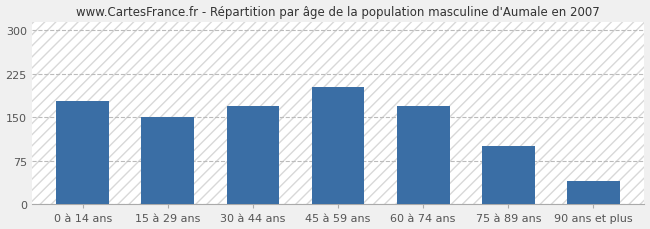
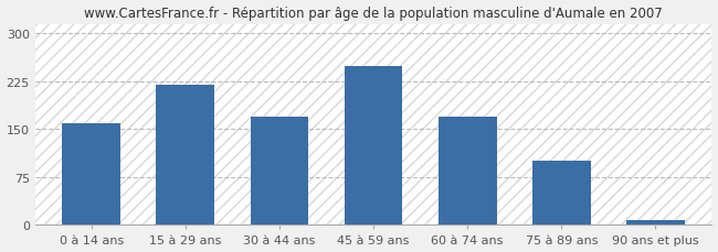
0 à 14 ans: 178 -> 160
15 à 29 ans: 150 -> 220
45 à 59 ans: 202 -> 248
90 ans et plus: 40 -> 8
